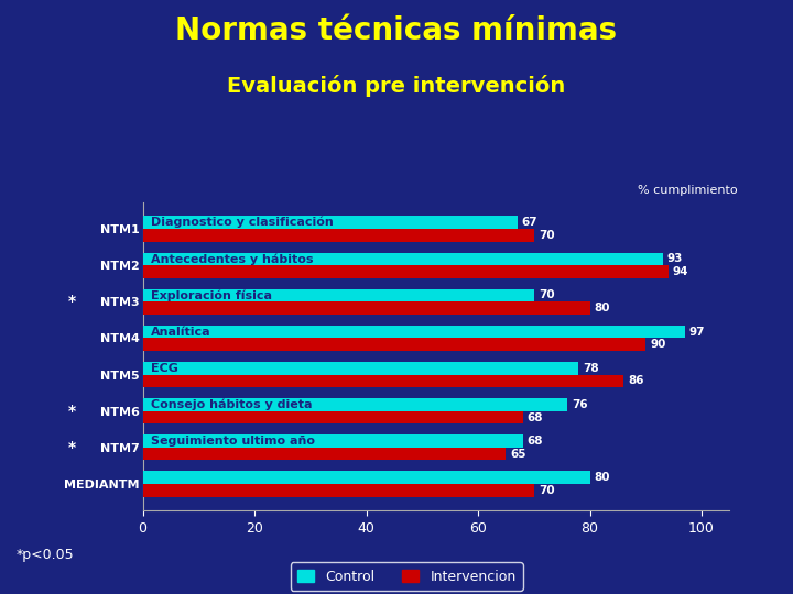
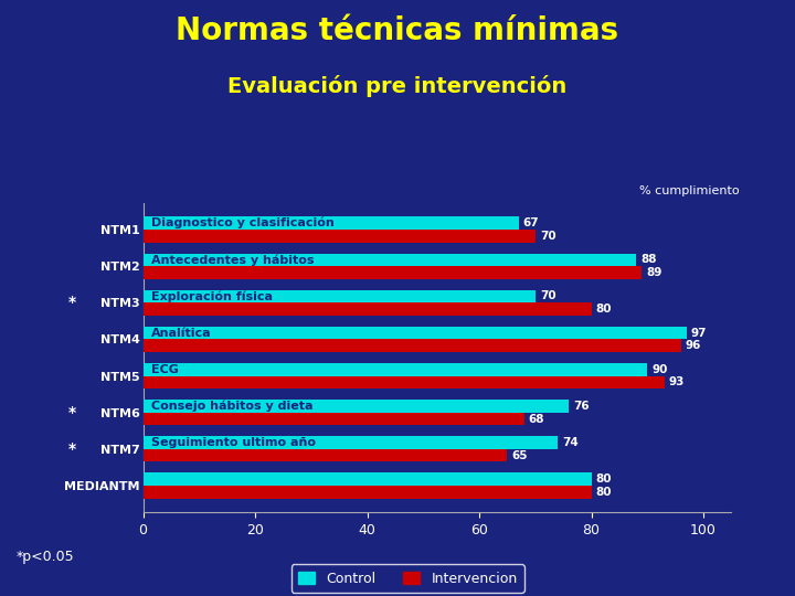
Control/NTM2: 93 -> 88
Intervencion/NTM2: 94 -> 89
Intervencion/NTM4: 90 -> 96
Control/NTM5: 78 -> 90
Intervencion/NTM5: 86 -> 93
Control/NTM7: 68 -> 74
Intervencion/MEDIANTM: 70 -> 80
